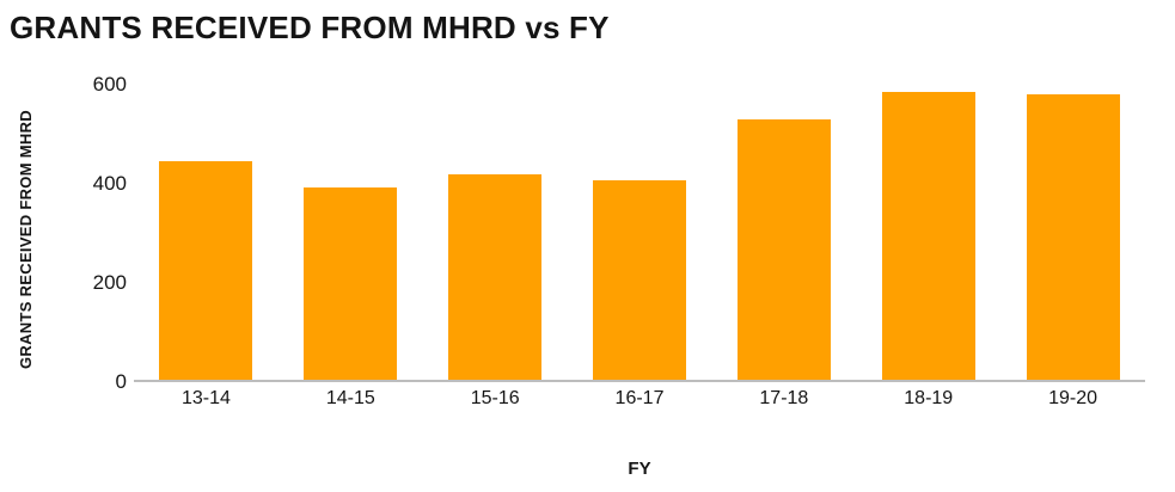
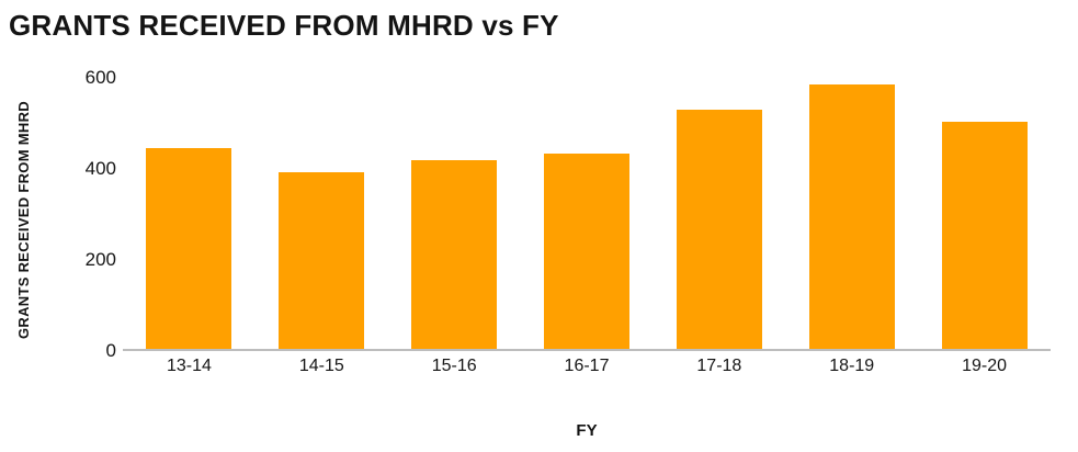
16-17: 400 -> 430
19-20: 580 -> 500
